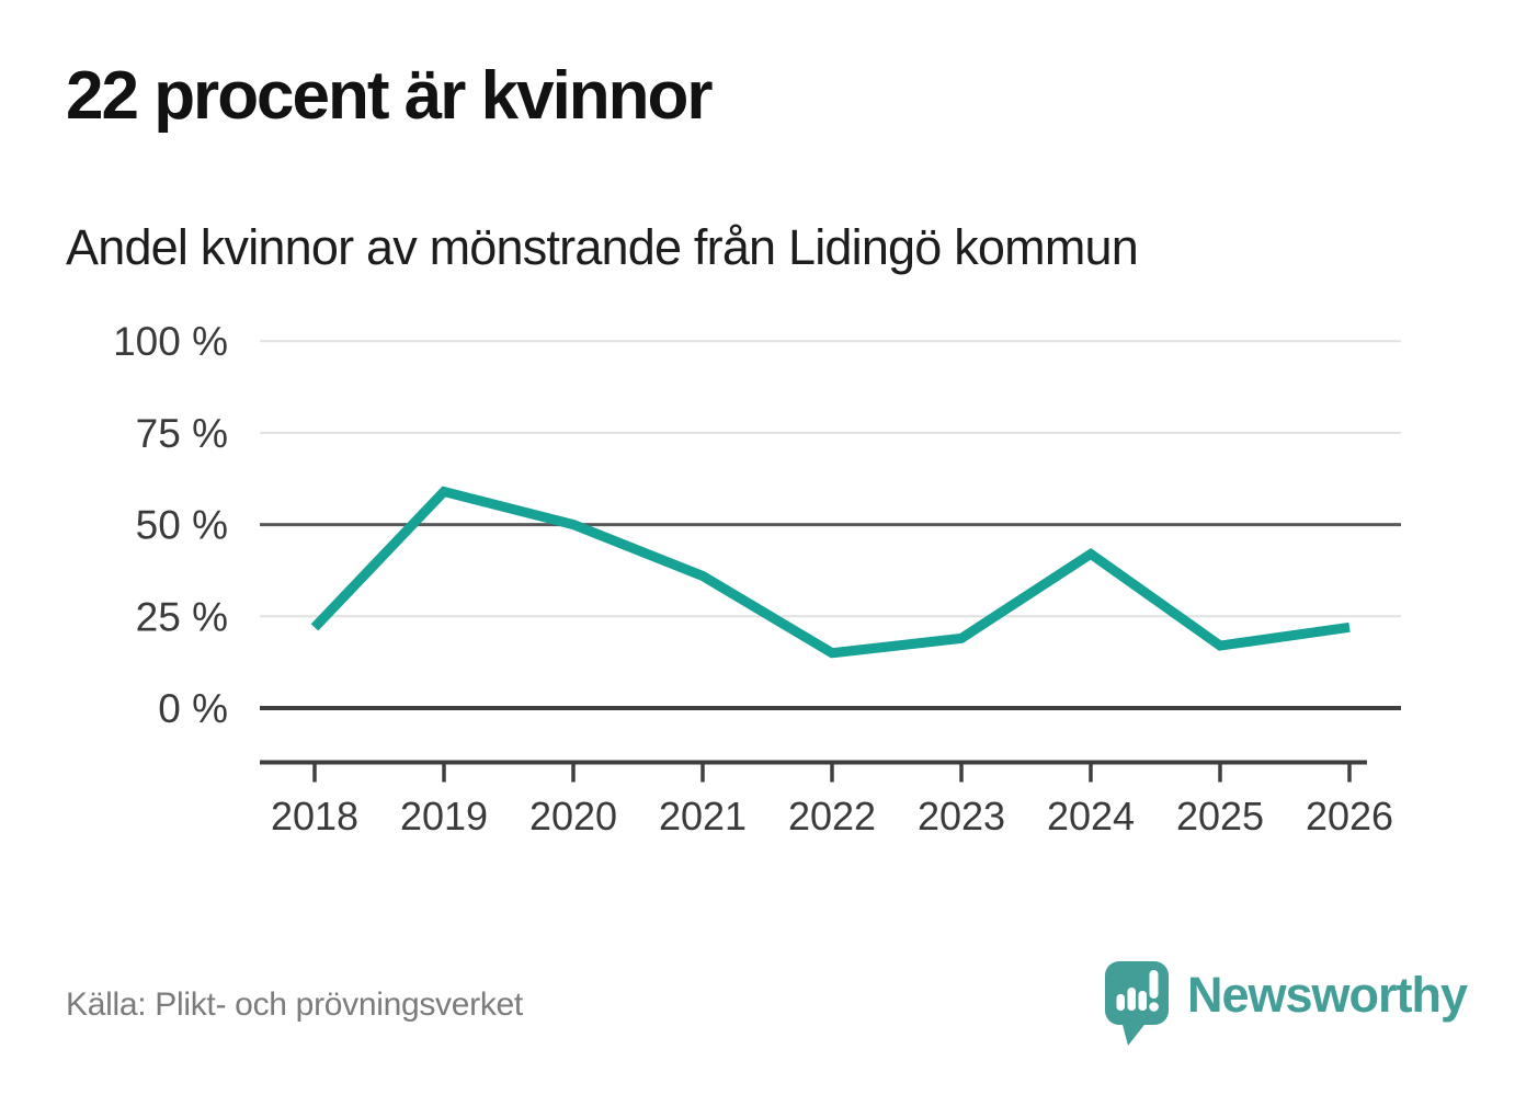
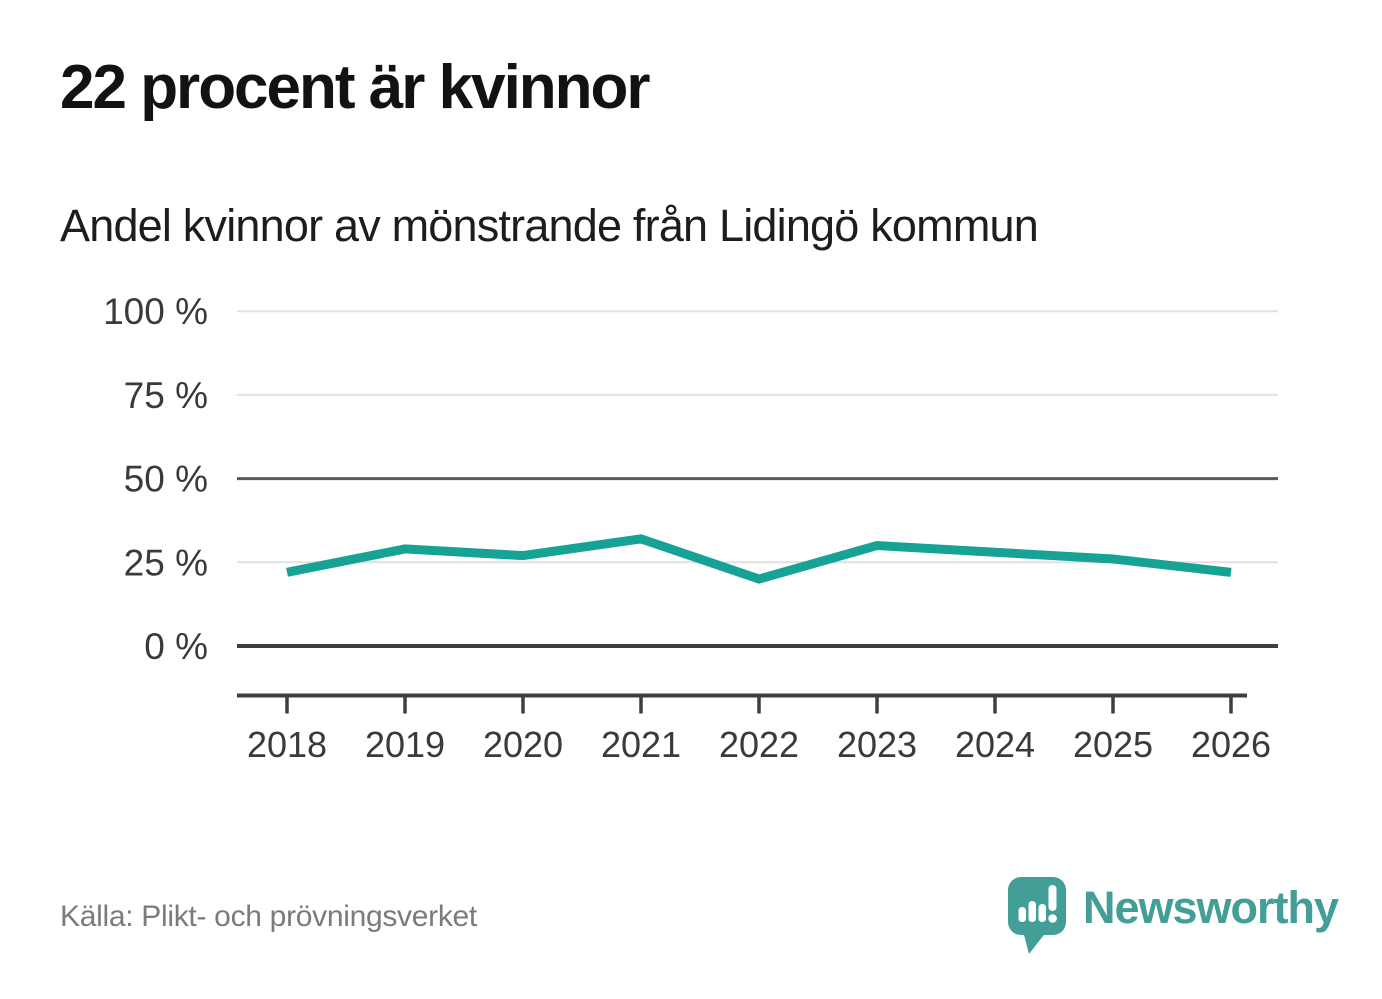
2019: 59% -> 29%
2020: 50% -> 27%
2021: 36% -> 32%
2022: 15% -> 20%
2023: 19% -> 30%
2024: 42% -> 28%
2025: 17% -> 26%
